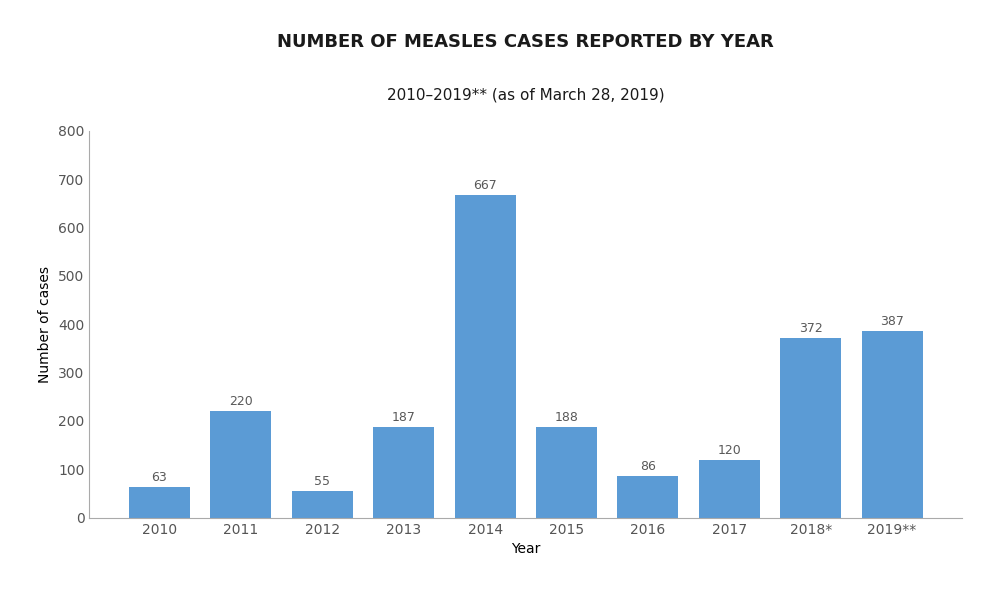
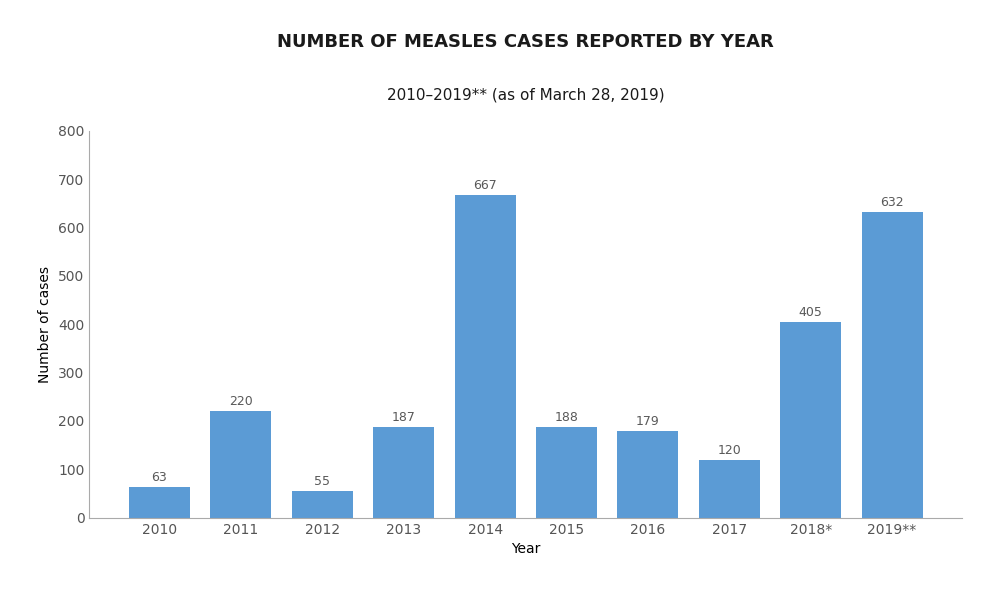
2016: 86 -> 179
2018*: 372 -> 405
2019**: 387 -> 632
